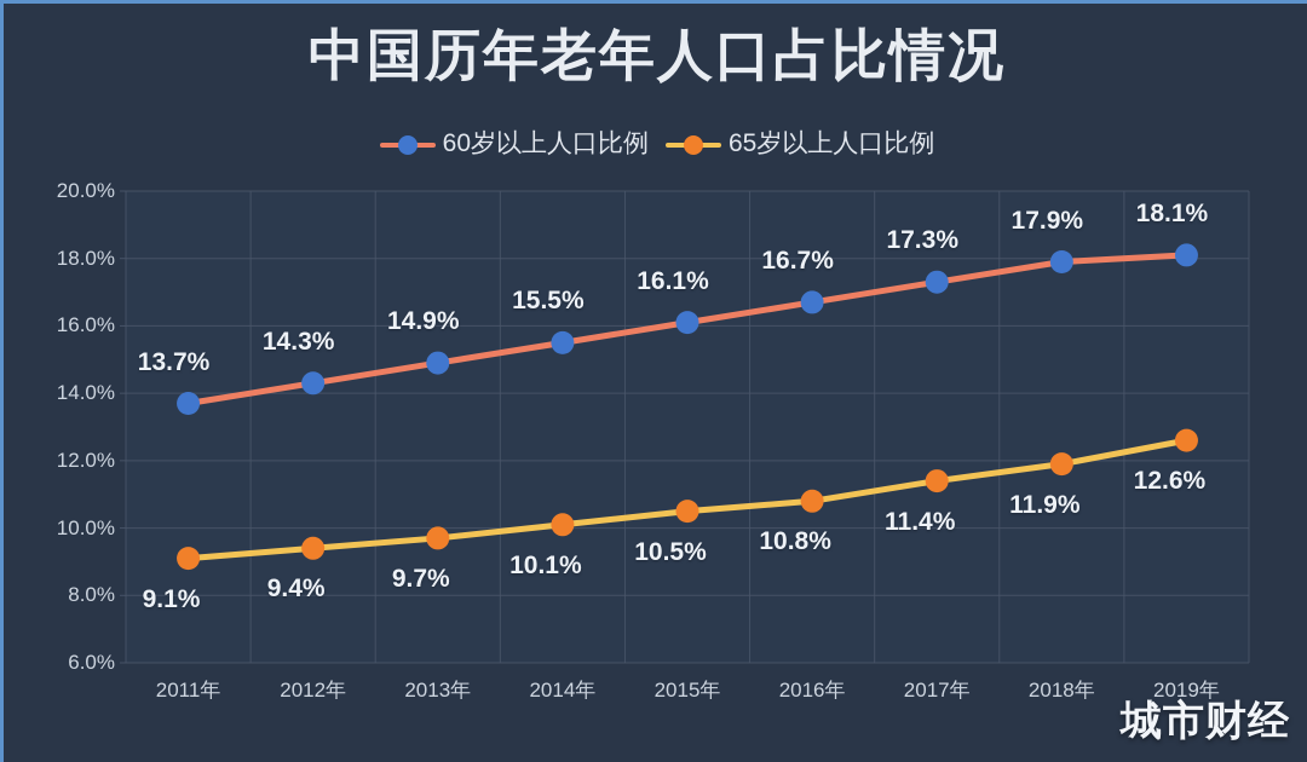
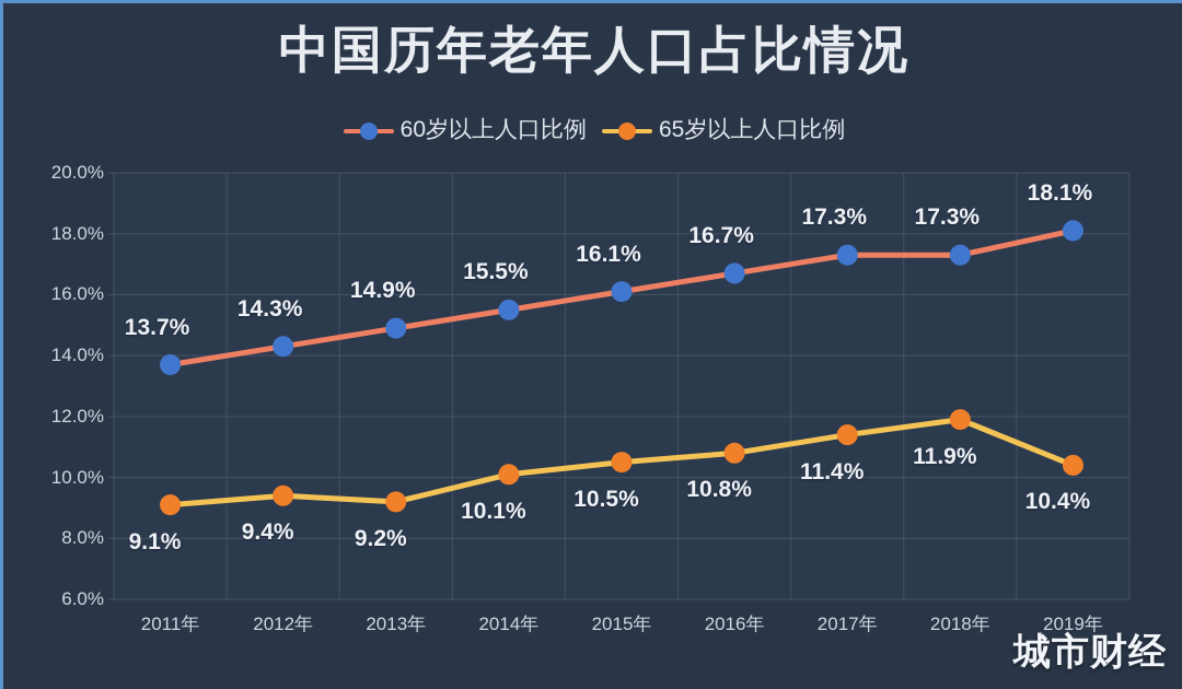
65岁以上人口比例/2013年: 9.7% -> 9.2%
60岁以上人口比例/2018年: 17.9% -> 17.3%
65岁以上人口比例/2019年: 12.6% -> 10.4%
